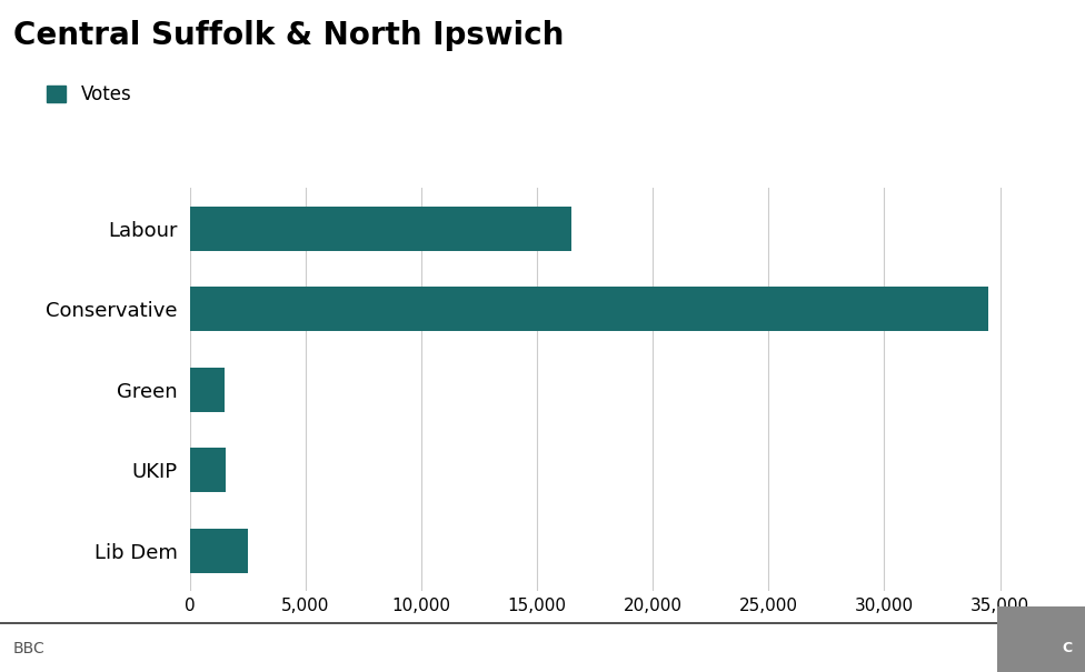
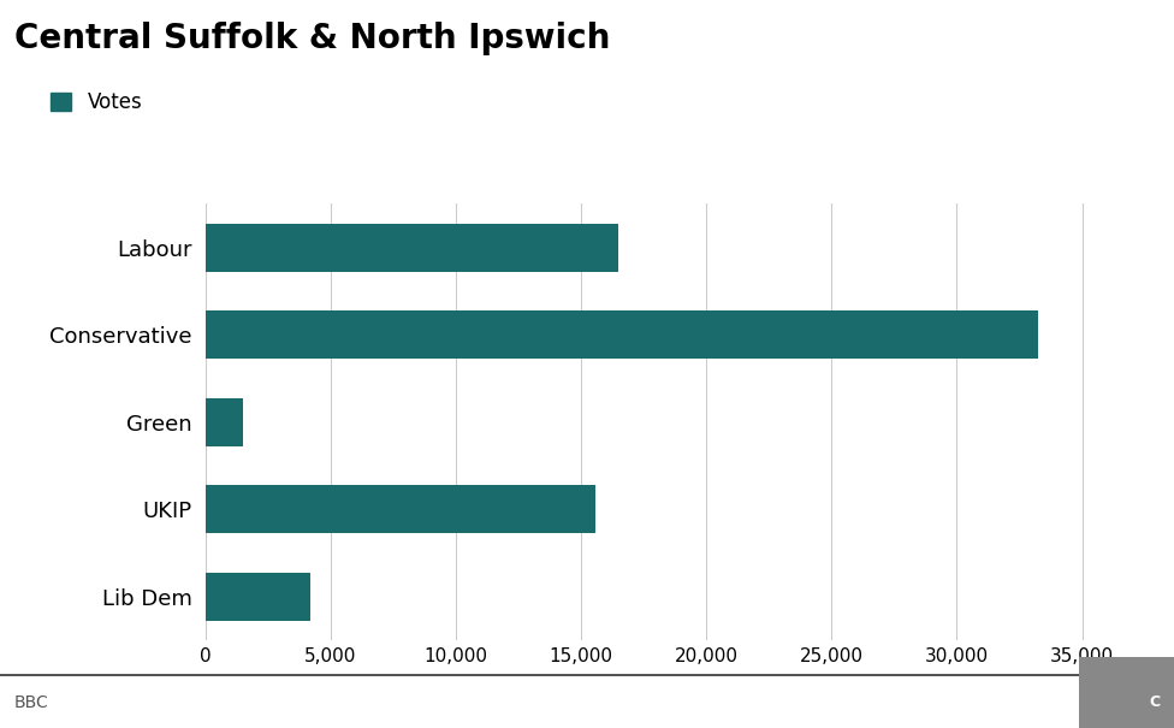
Conservative: 34,500 -> 33,250
UKIP: 1,550 -> 15,550
Lib Dem: 2,500 -> 4,200
